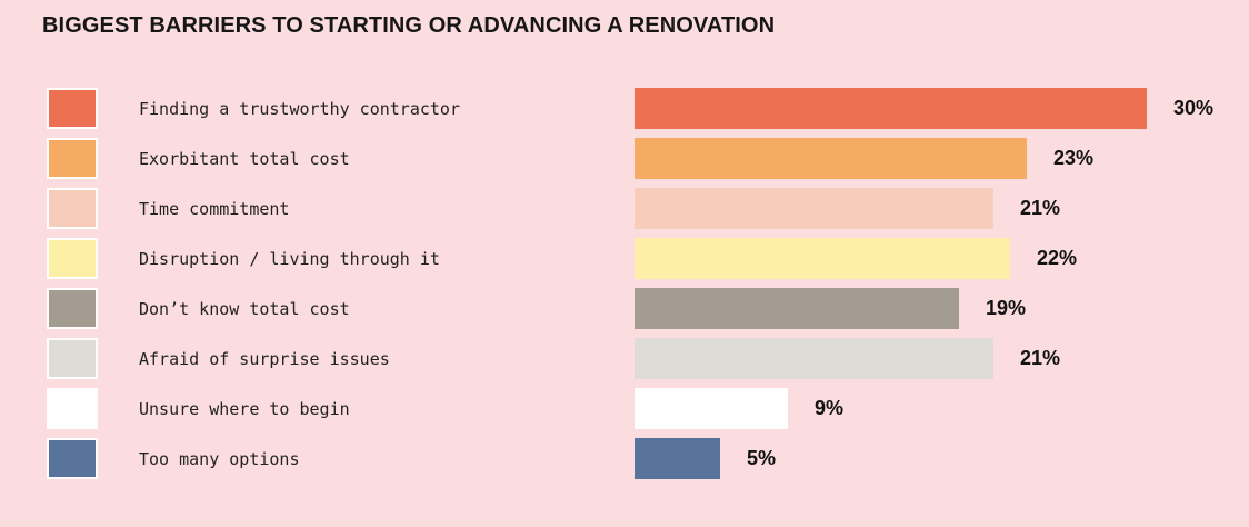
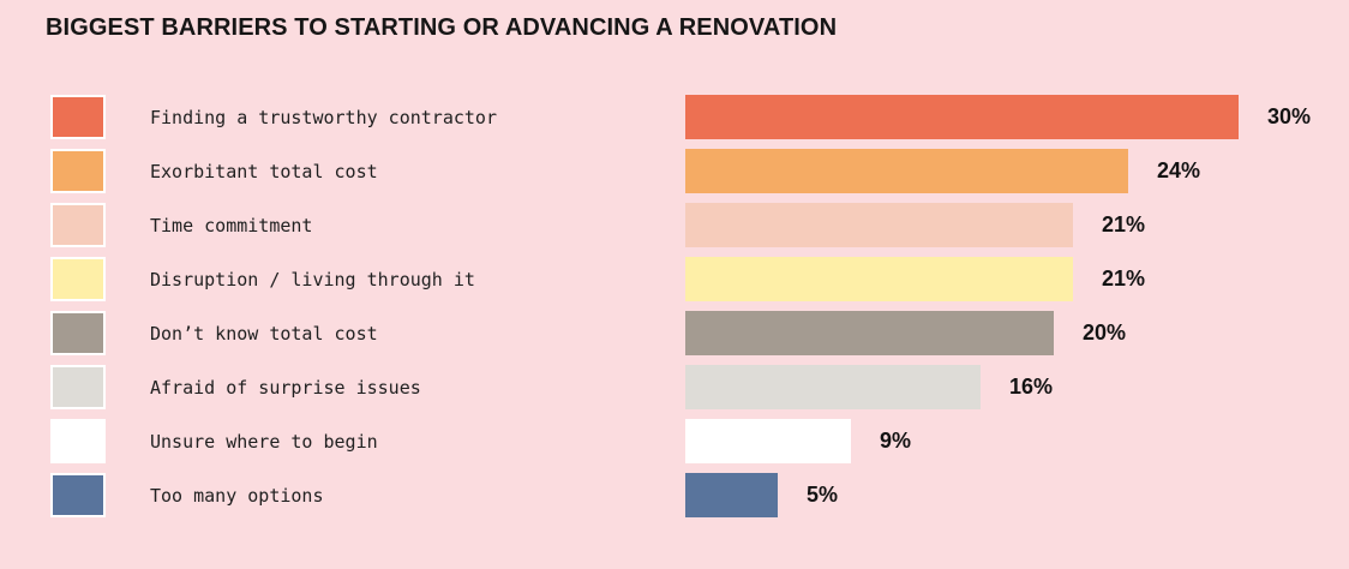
Exorbitant total cost: 23% -> 24%
Disruption / living through it: 22% -> 21%
Don’t know total cost: 19% -> 20%
Afraid of surprise issues: 21% -> 16%
